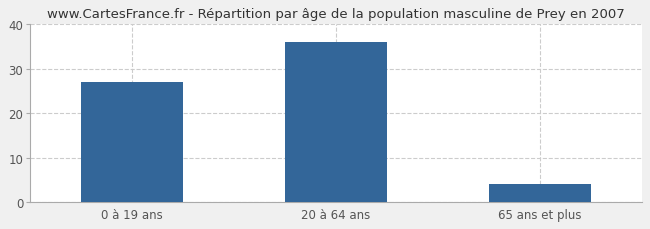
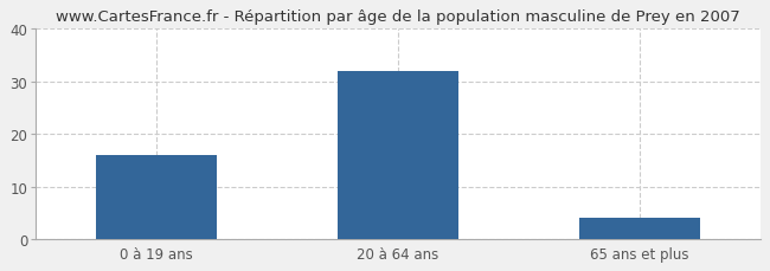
0 à 19 ans: 27 -> 16
20 à 64 ans: 36 -> 32
